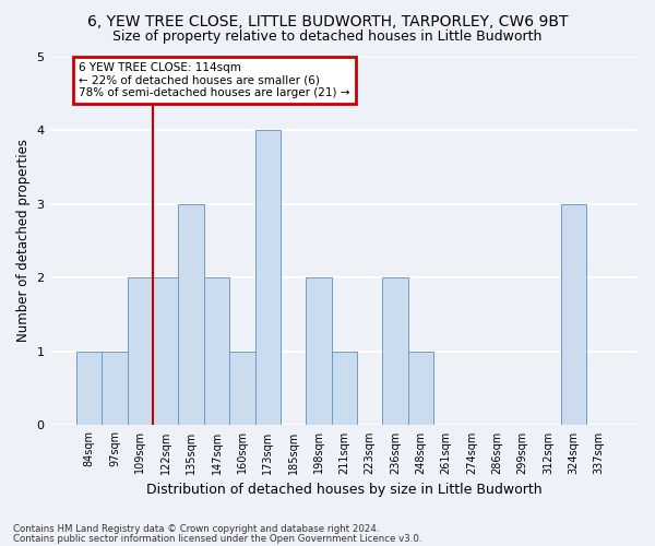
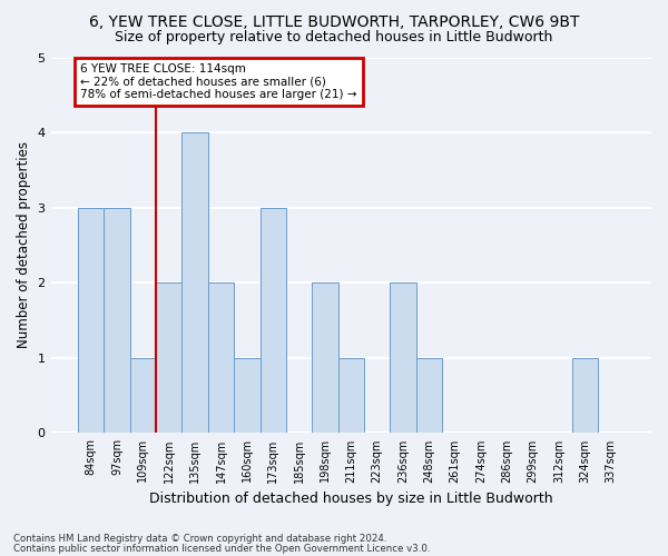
84sqm: 1 -> 3
97sqm: 1 -> 3
109sqm: 2 -> 1
135sqm: 3 -> 4
173sqm: 4 -> 3
324sqm: 3 -> 1
